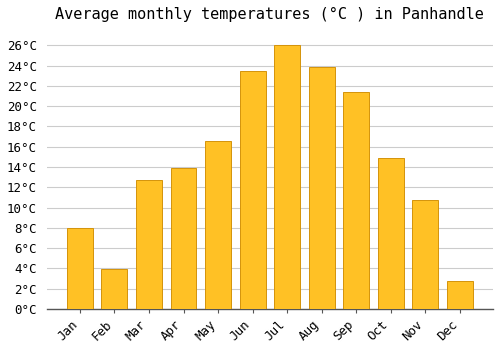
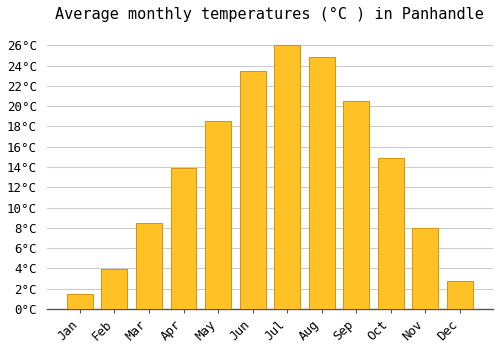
Jan: 8.0°C -> 1.5°C
Mar: 12.7°C -> 8.5°C
May: 16.6°C -> 18.5°C
Aug: 23.9°C -> 24.8°C
Sep: 21.4°C -> 20.5°C
Nov: 10.7°C -> 8.0°C
